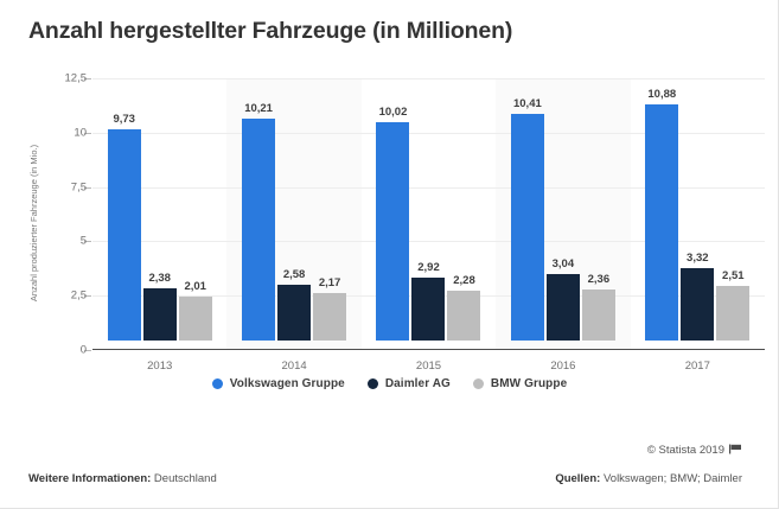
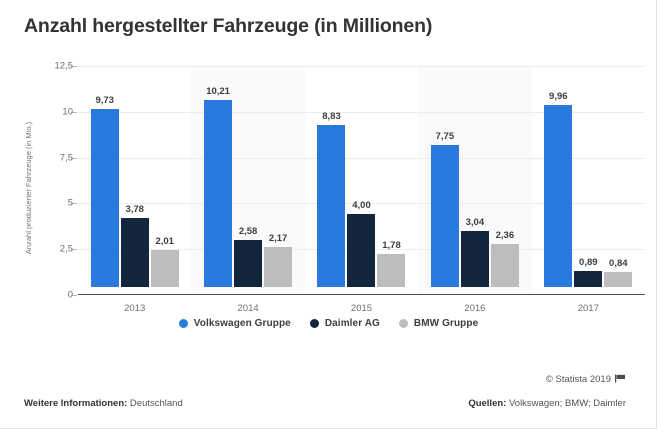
Daimler AG/2013: 2,38 -> 3,78
Volkswagen Gruppe/2015: 10,02 -> 8,83
Daimler AG/2015: 2,92 -> 4,00
BMW Gruppe/2015: 2,28 -> 1,78
Volkswagen Gruppe/2016: 10,41 -> 7,75
Volkswagen Gruppe/2017: 10,88 -> 9,96
Daimler AG/2017: 3,32 -> 0,89
BMW Gruppe/2017: 2,51 -> 0,84
